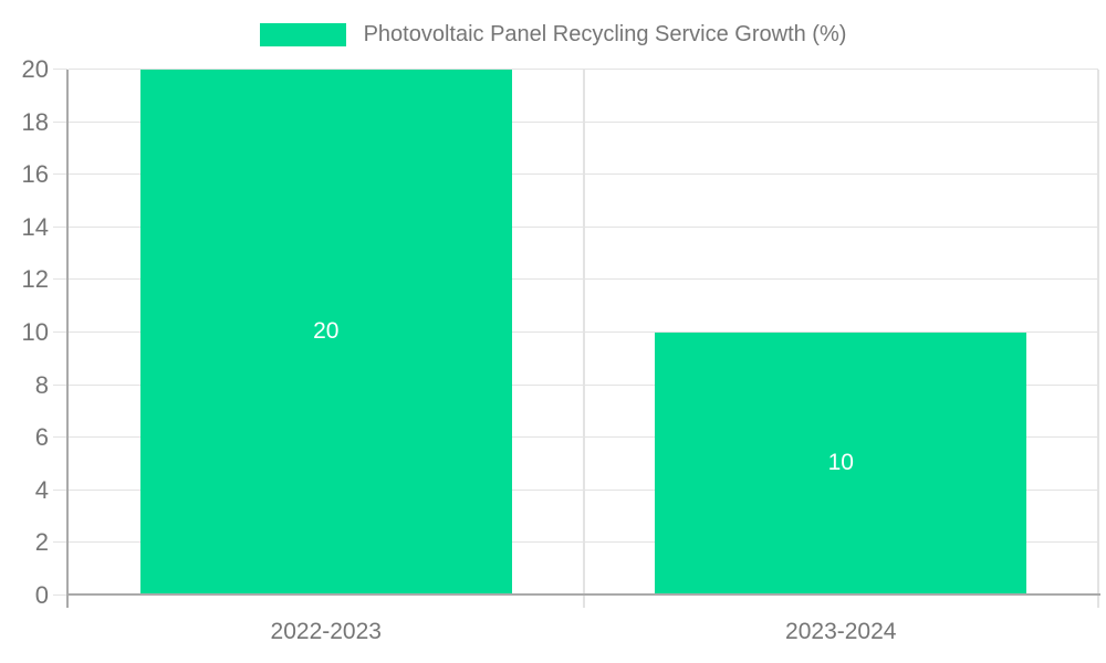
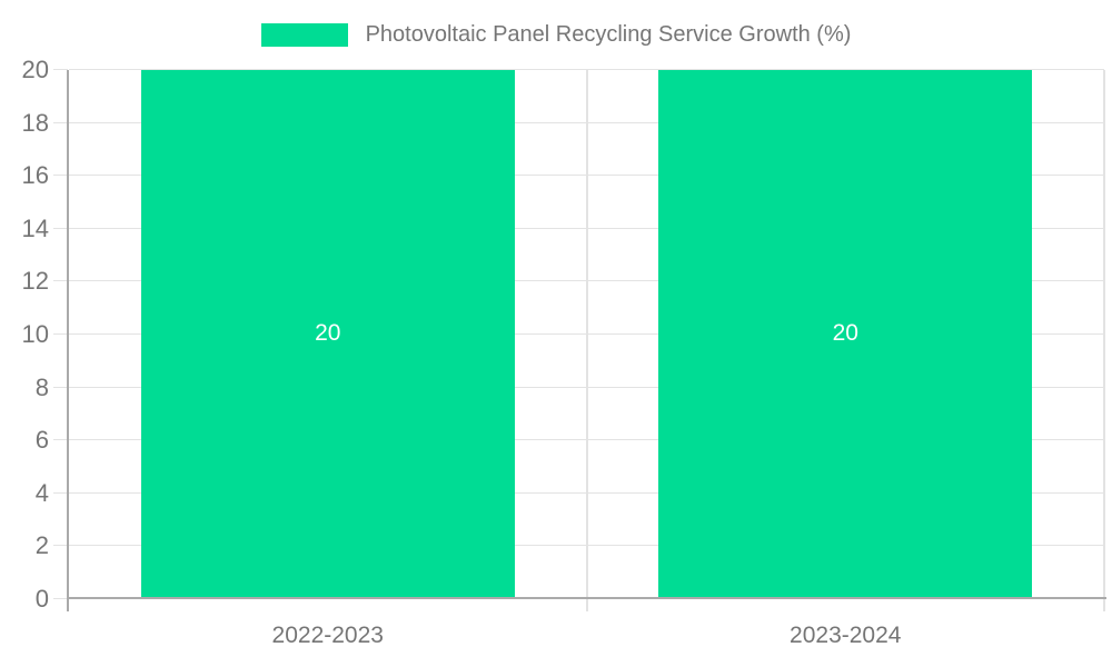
2023-2024: 10 -> 20
